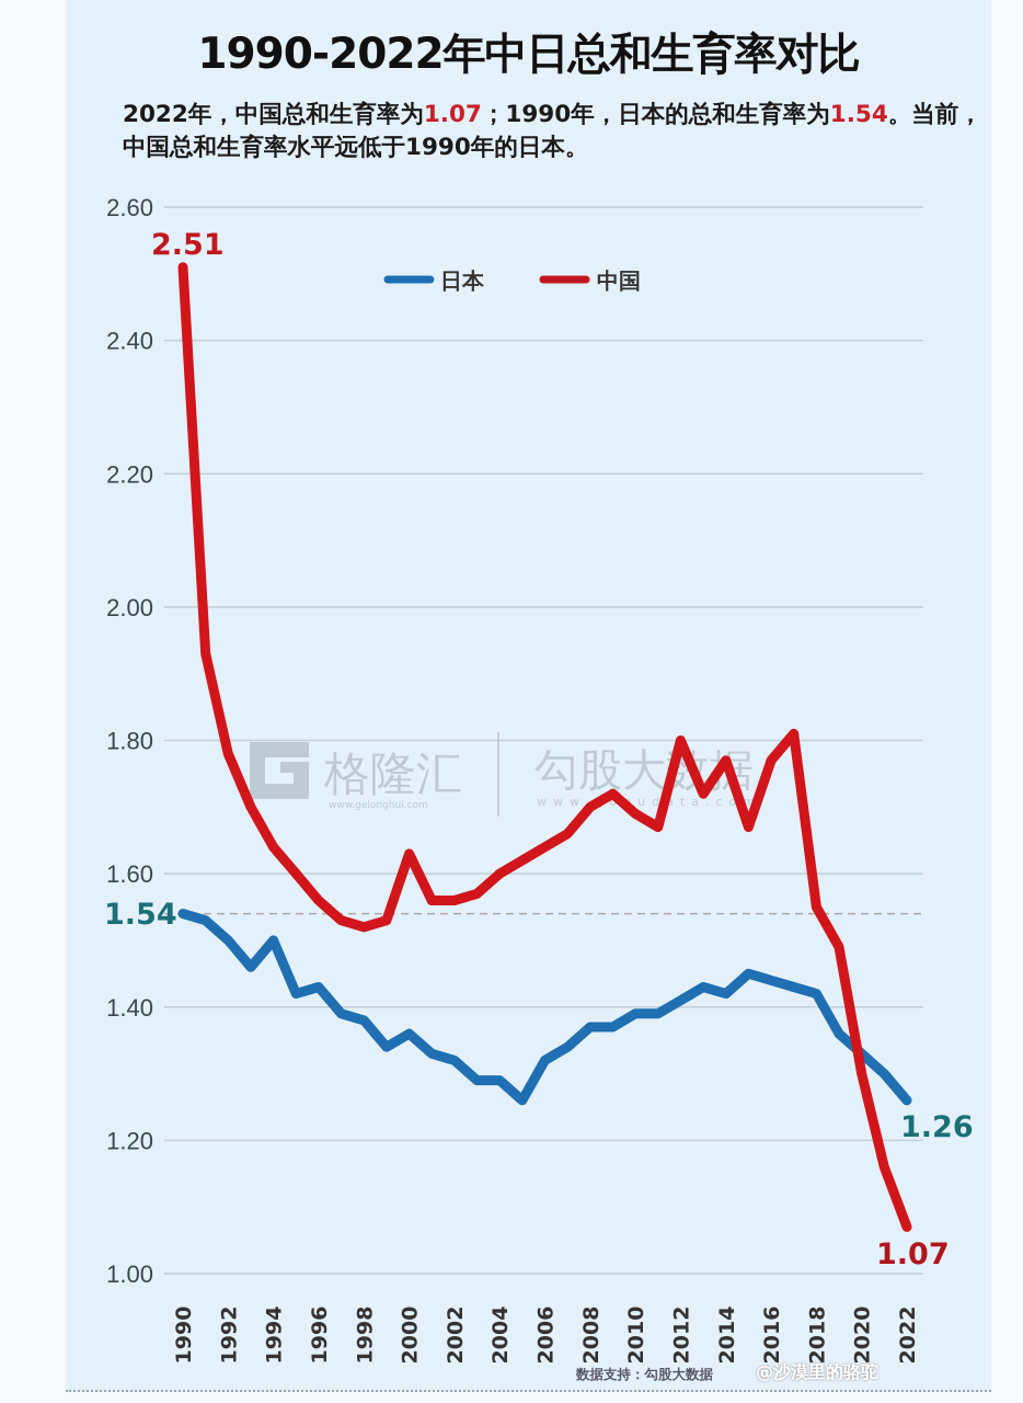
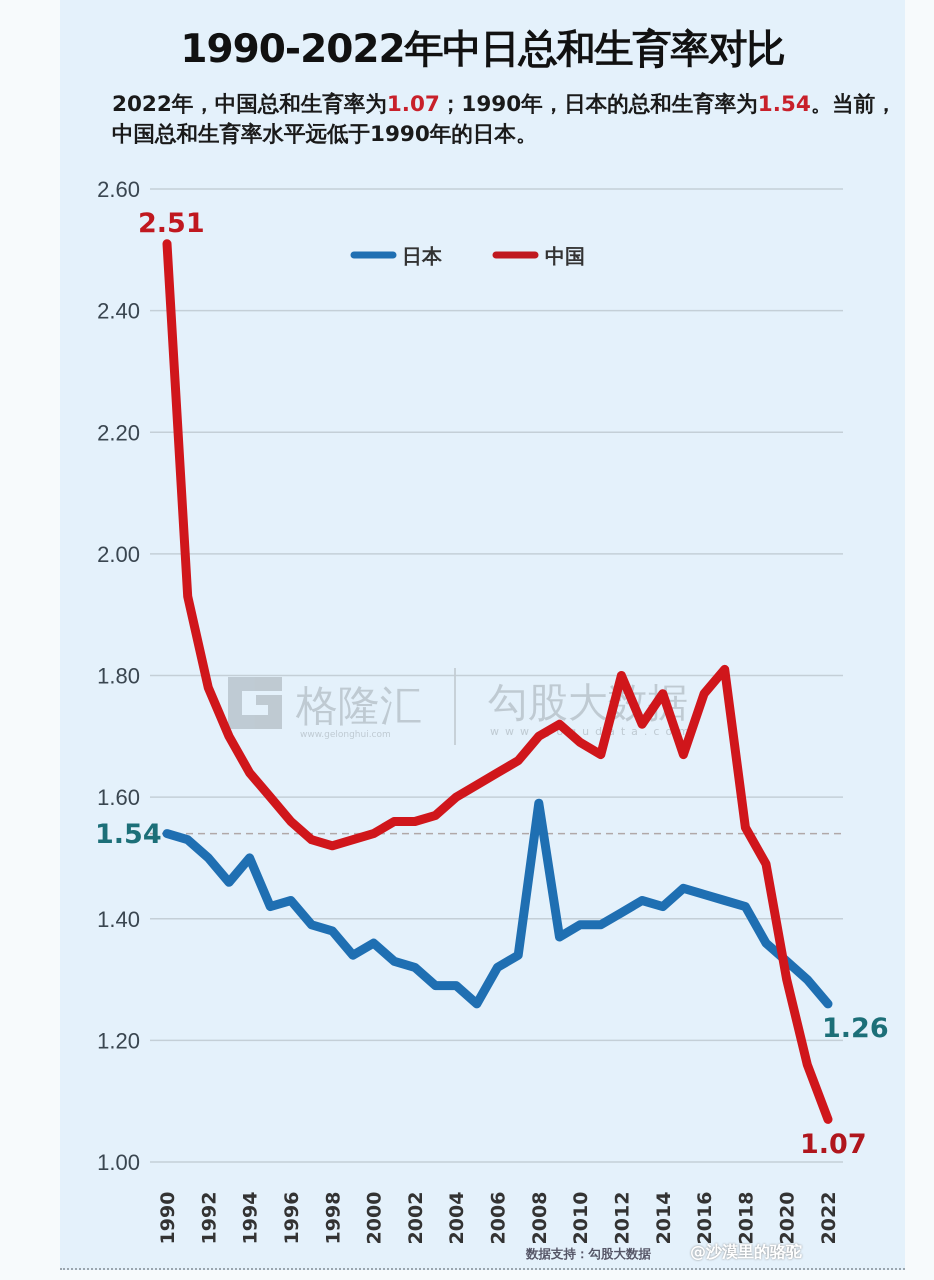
中国/2000: 1.63 -> 1.54
日本/2008: 1.37 -> 1.59
